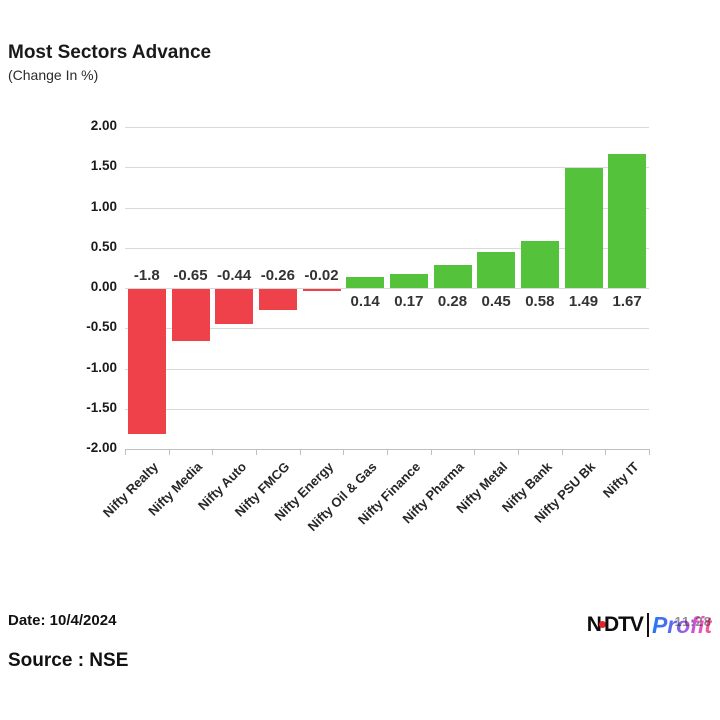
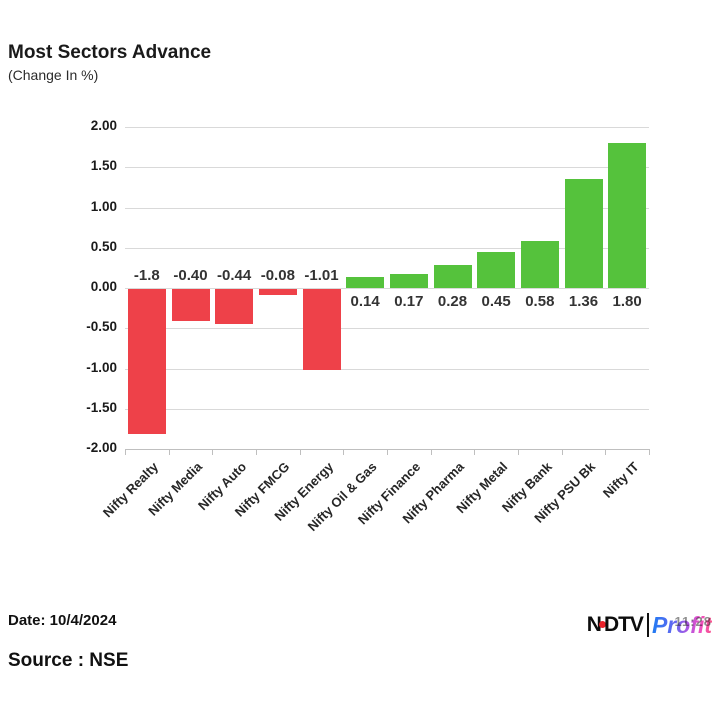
Nifty Media: -0.65 -> -0.40
Nifty FMCG: -0.26 -> -0.08
Nifty Energy: -0.02 -> -1.01
Nifty PSU Bk: 1.49 -> 1.36
Nifty IT: 1.67 -> 1.80
